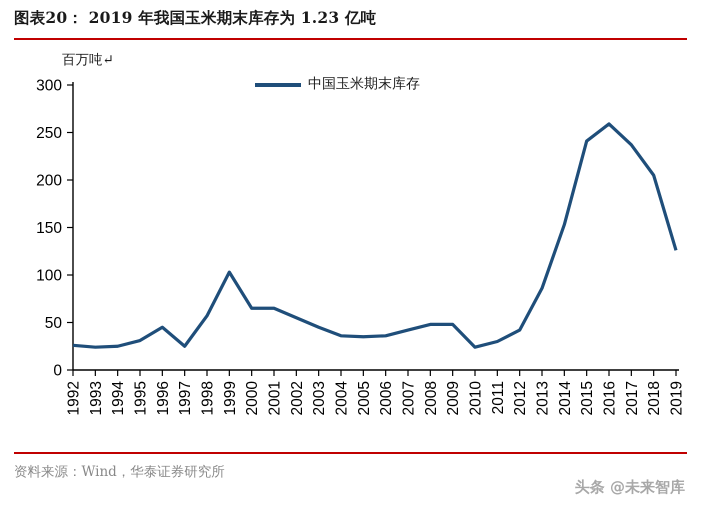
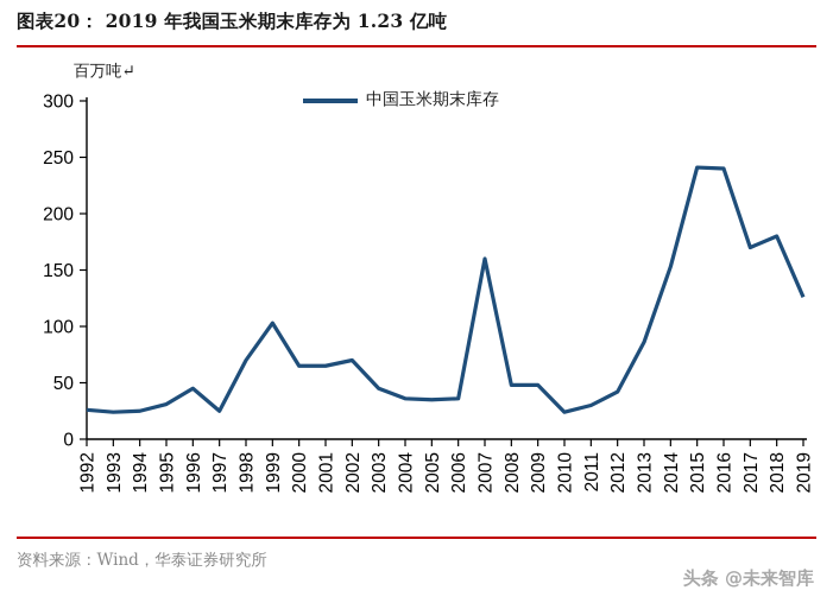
1998: 60 -> 70
2002: 60 -> 70
2007: 40 -> 160
2016: 260 -> 240
2017: 240 -> 170
2018: 200 -> 180
